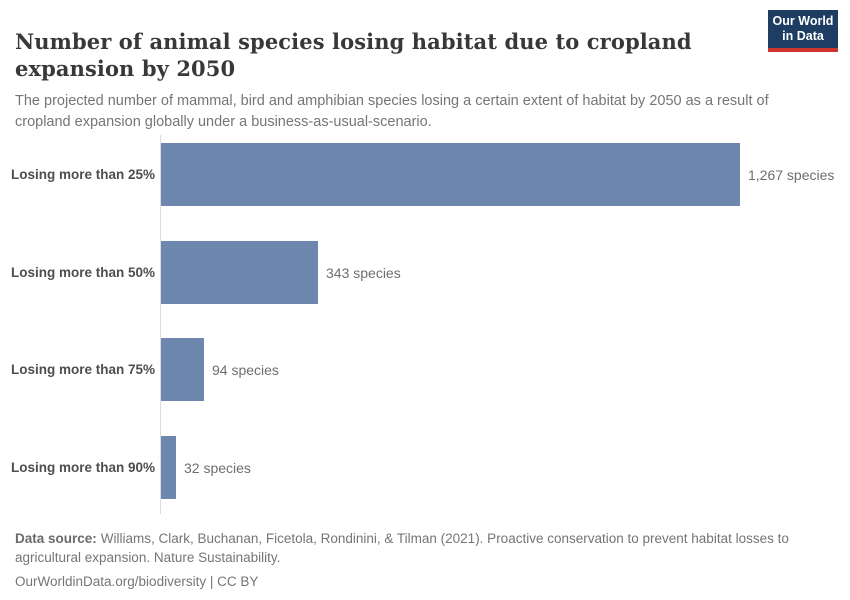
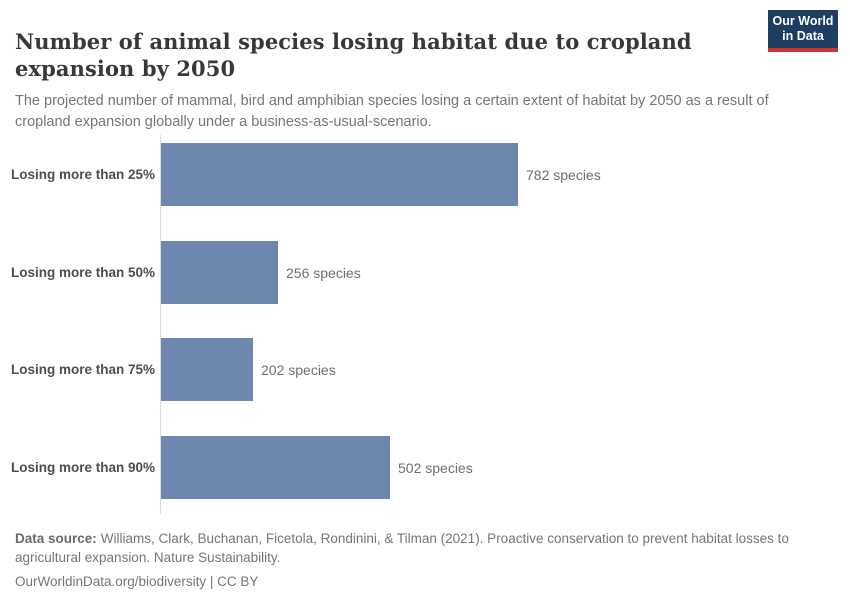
Losing more than 25%: 1,267 -> 782
Losing more than 50%: 343 -> 256
Losing more than 75%: 94 -> 202
Losing more than 90%: 32 -> 502
